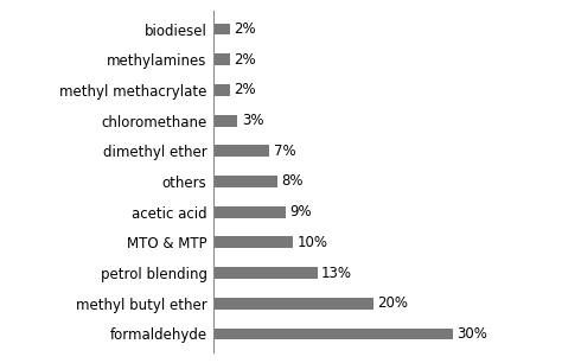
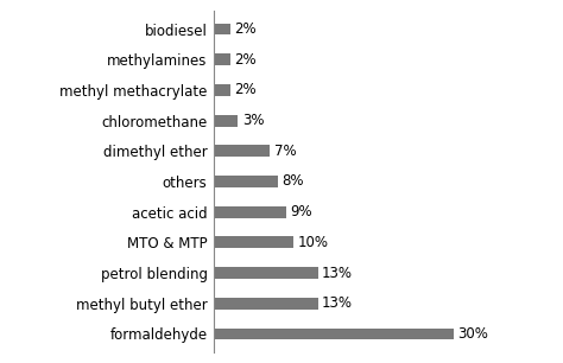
methyl butyl ether: 20% -> 13%
